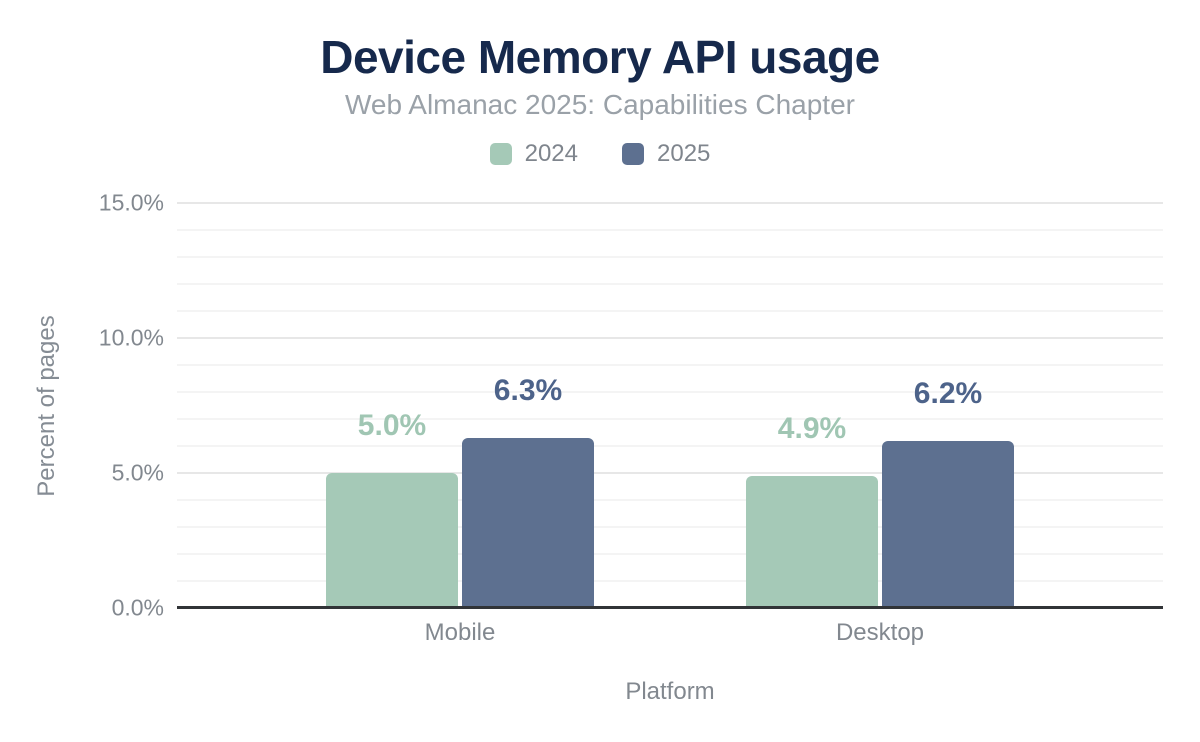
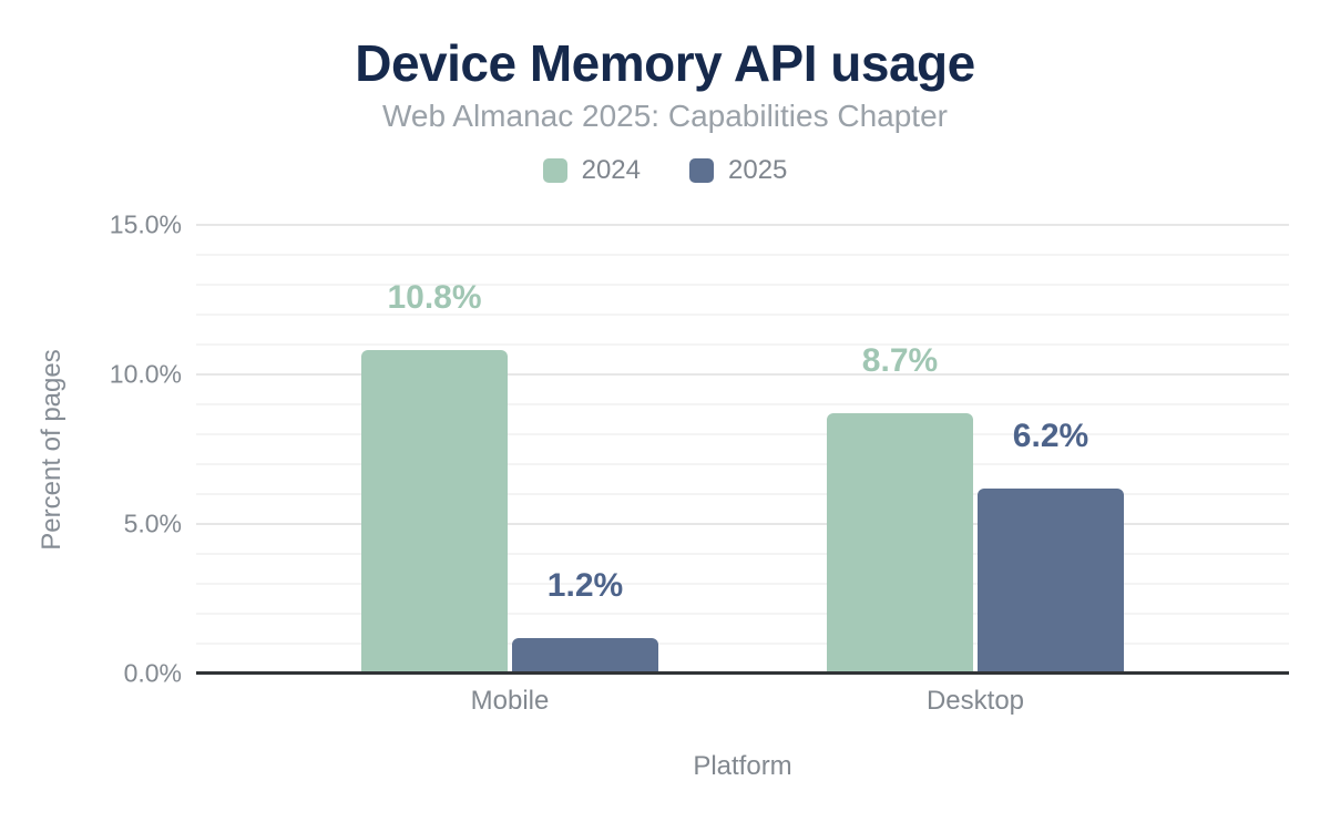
2024/Mobile: 5.0% -> 10.8%
2025/Mobile: 6.3% -> 1.2%
2024/Desktop: 4.9% -> 8.7%
